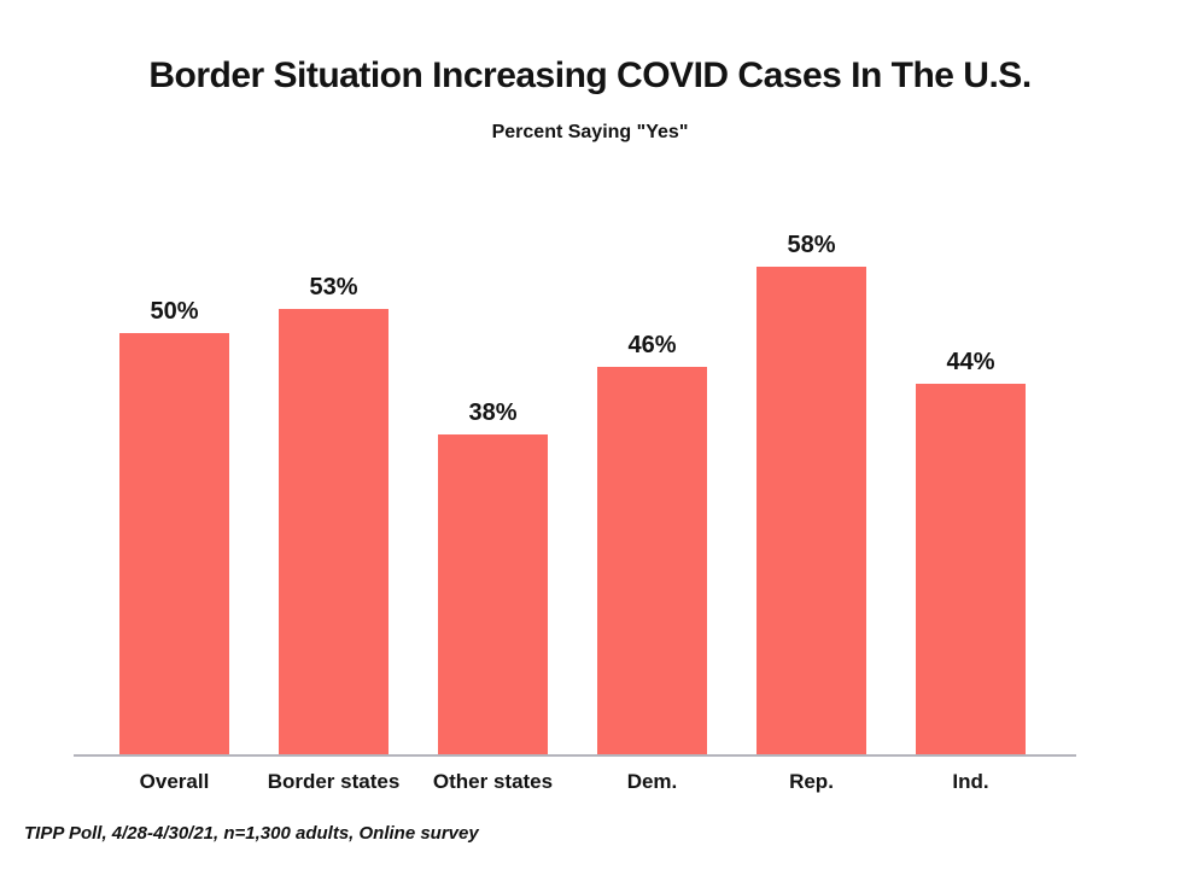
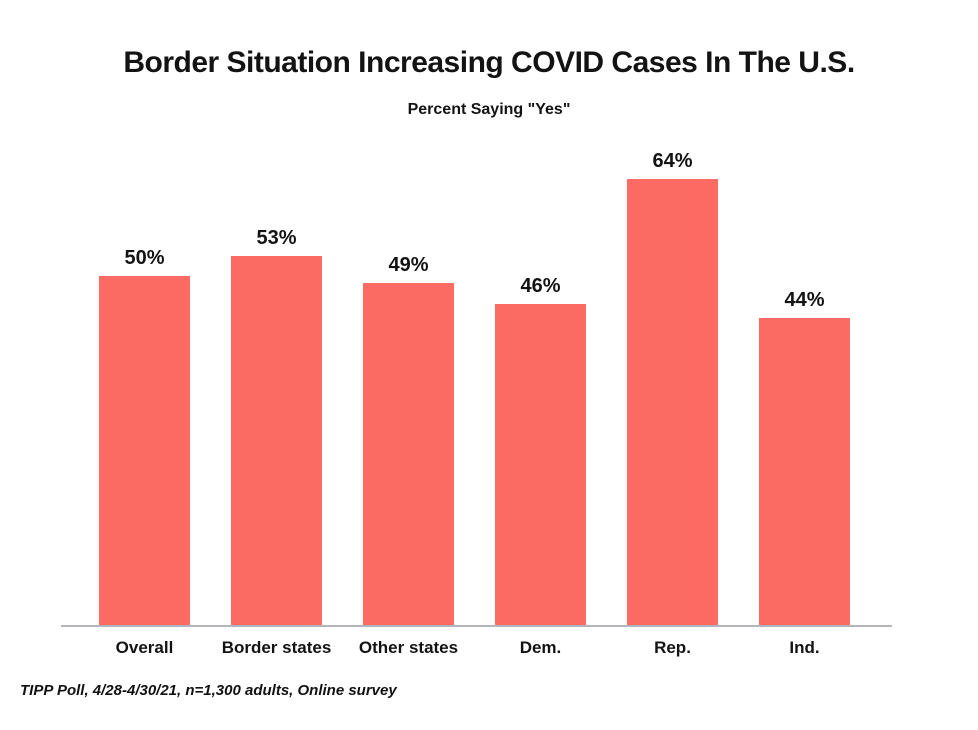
Other states: 38% -> 49%
Rep.: 58% -> 64%
